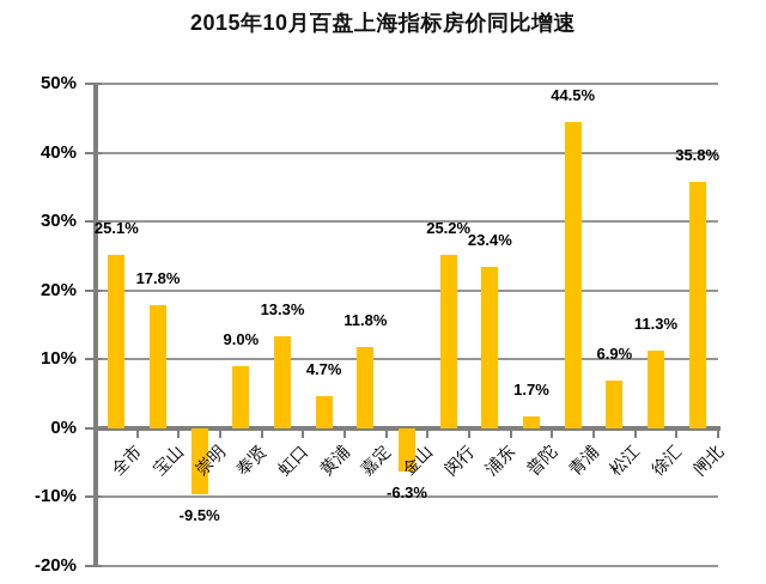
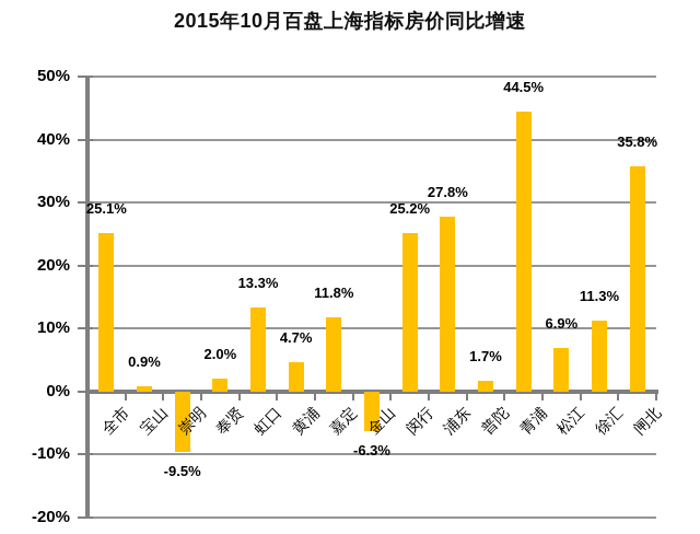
宝山: 17.8% -> 0.9%
奉贤: 9.0% -> 2.0%
浦东: 23.4% -> 27.8%
